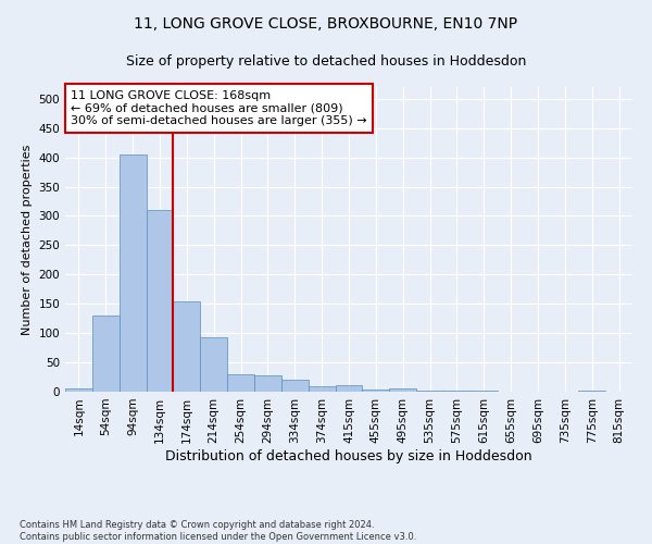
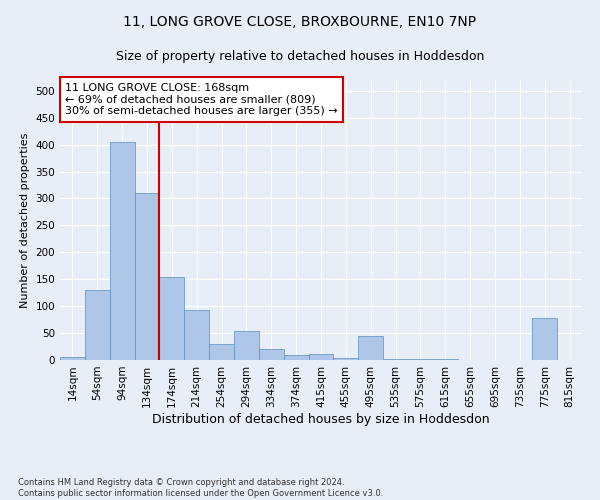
294sqm: 28 -> 54
495sqm: 6 -> 44
775sqm: 2 -> 78
